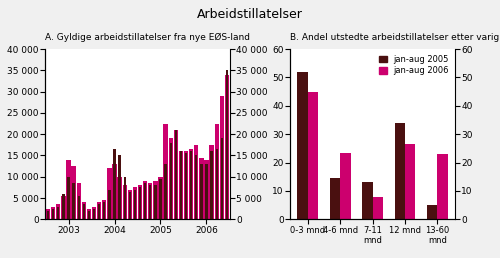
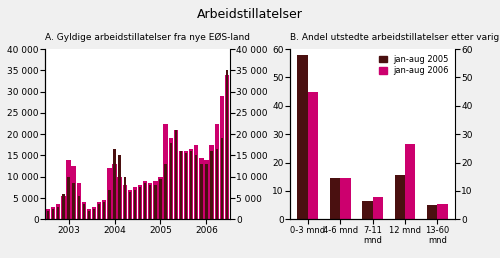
jan-aug 2005/0-3 mnd: 52.0 -> 58.0
jan-aug 2006/4-6 mnd: 23.5 -> 14.5
jan-aug 2005/7-11 mnd: 13.0 -> 6.5
jan-aug 2005/12 mnd: 34.0 -> 15.5
jan-aug 2006/13-60 mnd: 23.0 -> 5.5
